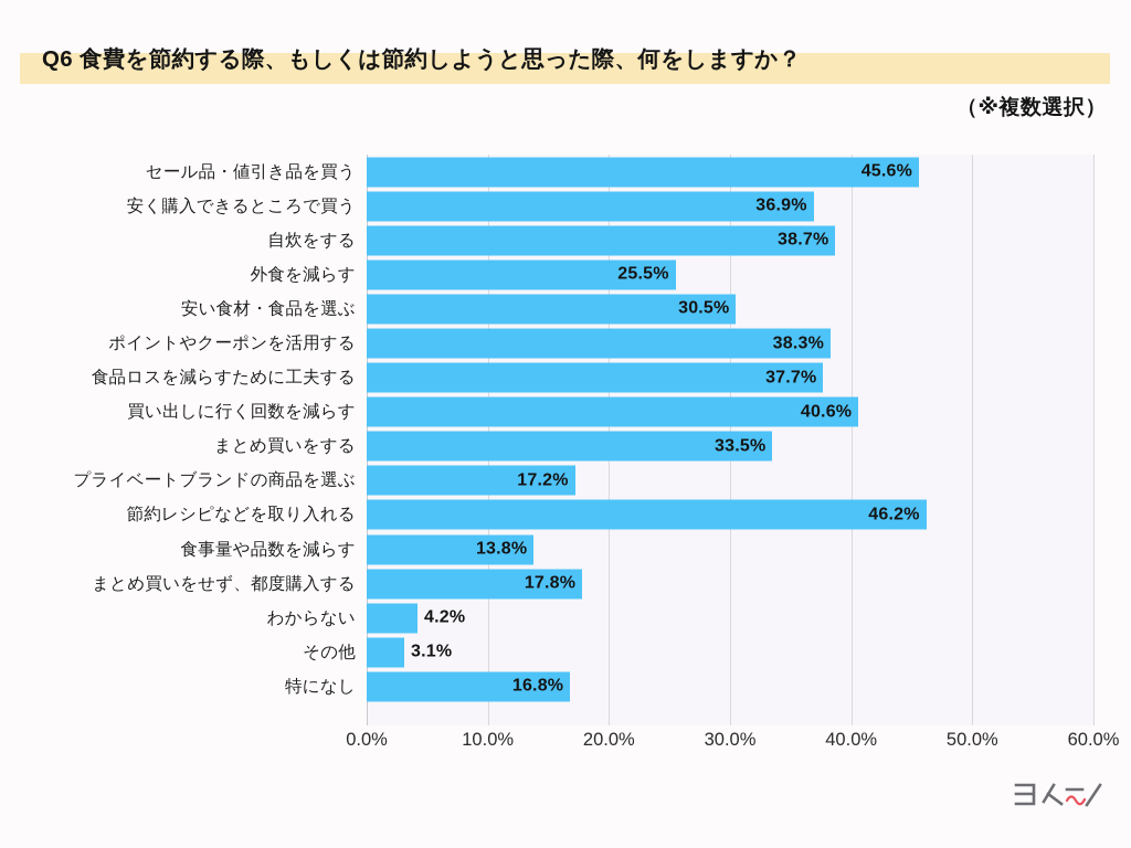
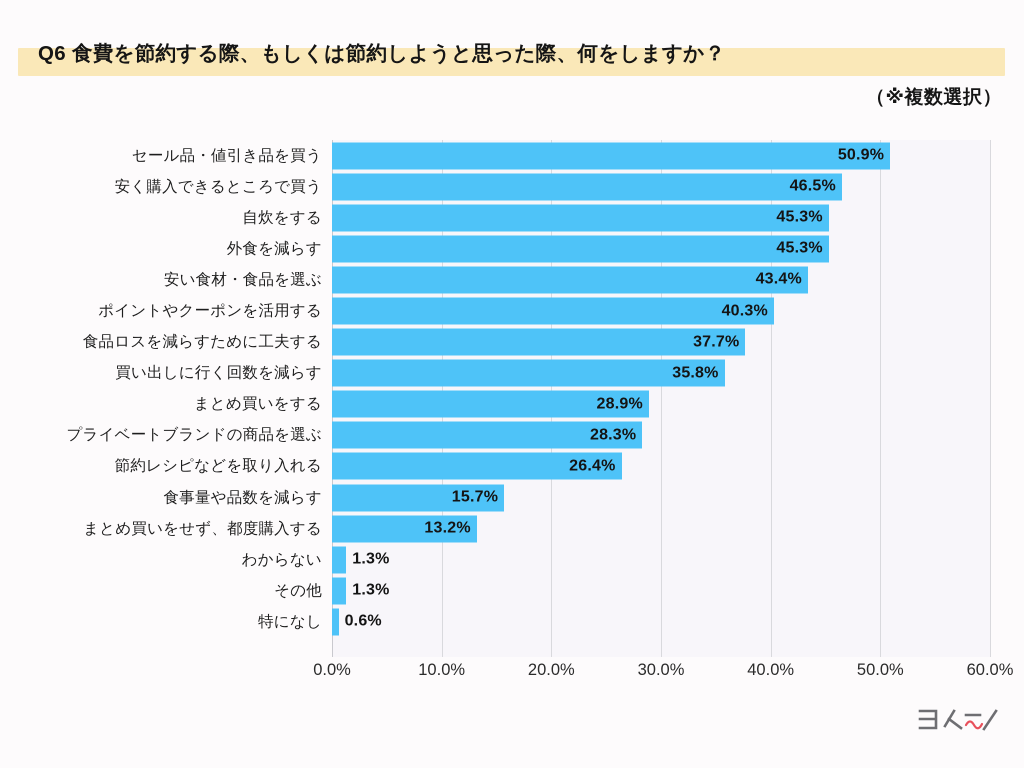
セール品・値引き品を買う: 45.6% -> 50.9%
安く購入できるところで買う: 36.9% -> 46.5%
自炊をする: 38.7% -> 45.3%
外食を減らす: 25.5% -> 45.3%
安い食材・食品を選ぶ: 30.5% -> 43.4%
ポイントやクーポンを活用する: 38.3% -> 40.3%
買い出しに行く回数を減らす: 40.6% -> 35.8%
まとめ買いをする: 33.5% -> 28.9%
プライベートブランドの商品を選ぶ: 17.2% -> 28.3%
節約レシピなどを取り入れる: 46.2% -> 26.4%
食事量や品数を減らす: 13.8% -> 15.7%
まとめ買いをせず、都度購入する: 17.8% -> 13.2%
わからない: 4.2% -> 1.3%
その他: 3.1% -> 1.3%
特になし: 16.8% -> 0.6%
